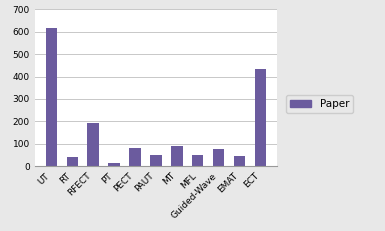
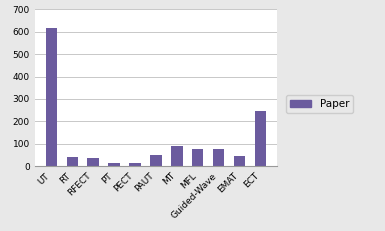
RFECT: 195 -> 35
PECT: 80 -> 13
MFL: 50 -> 75
ECT: 435 -> 248
